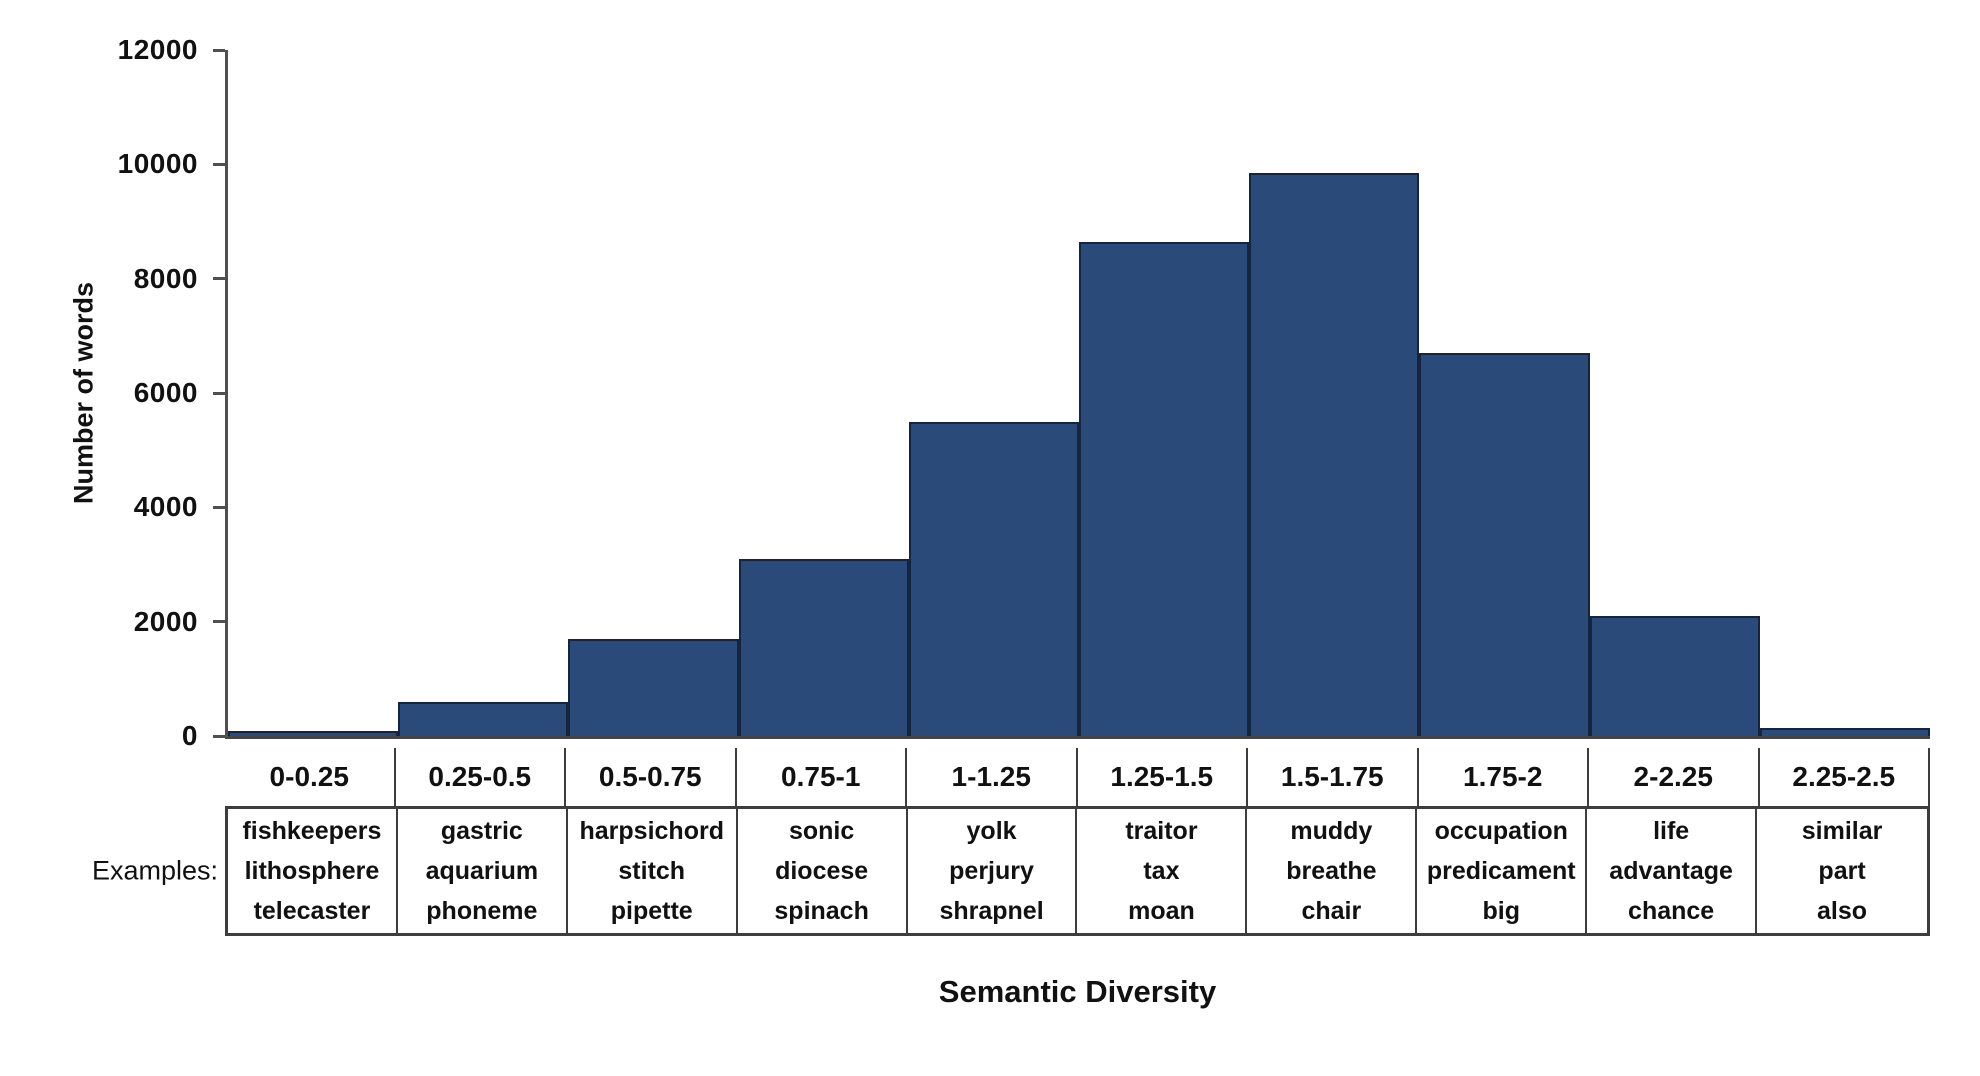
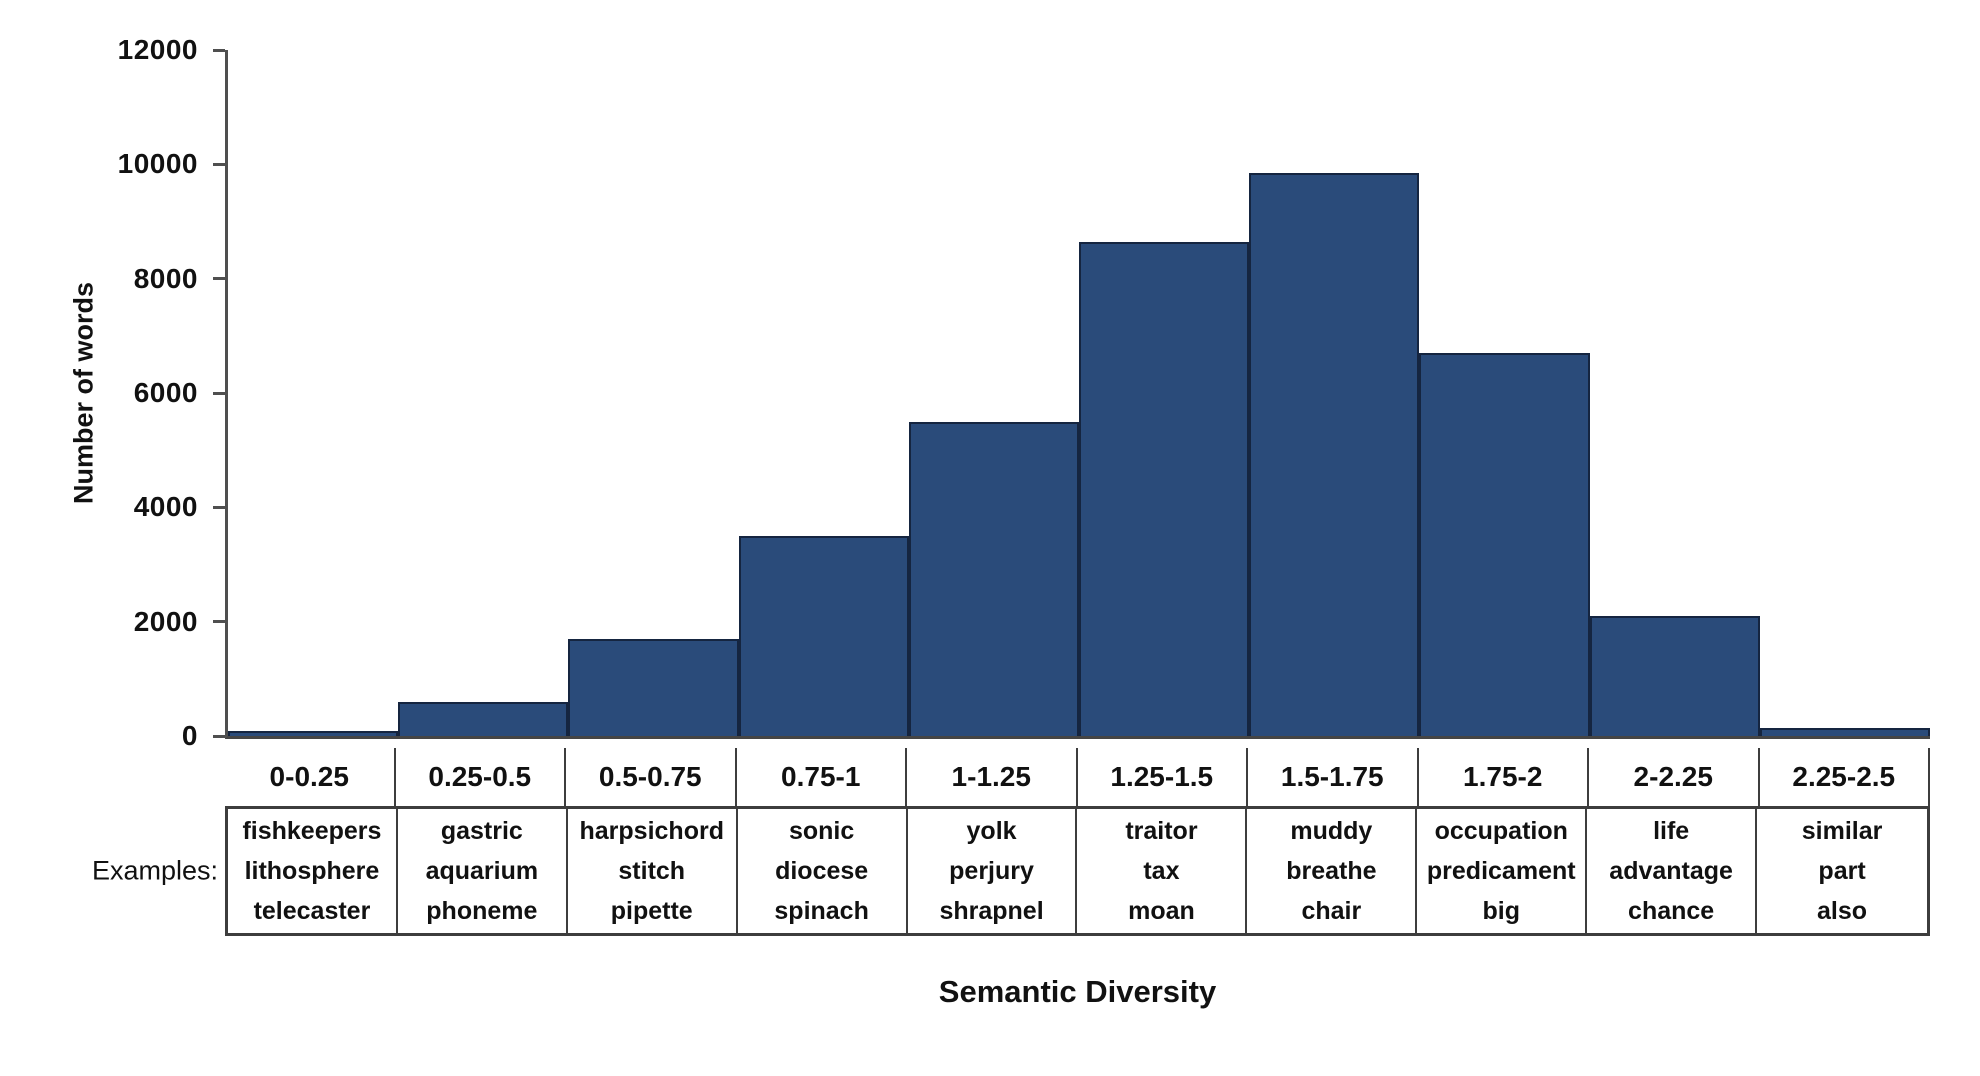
0.75-1: 3100 -> 3500
